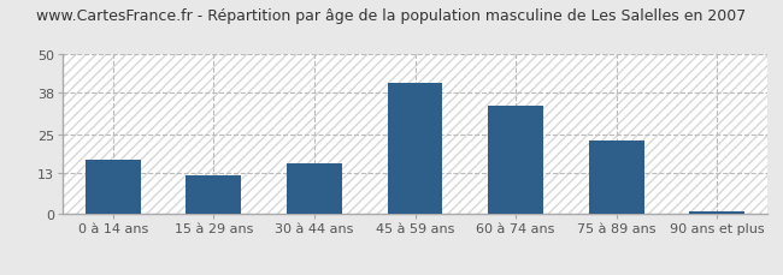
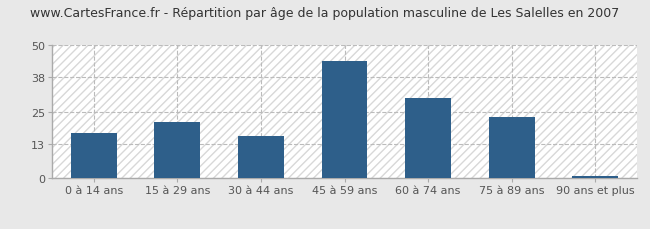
15 à 29 ans: 12 -> 21
45 à 59 ans: 41 -> 44
60 à 74 ans: 34 -> 30
